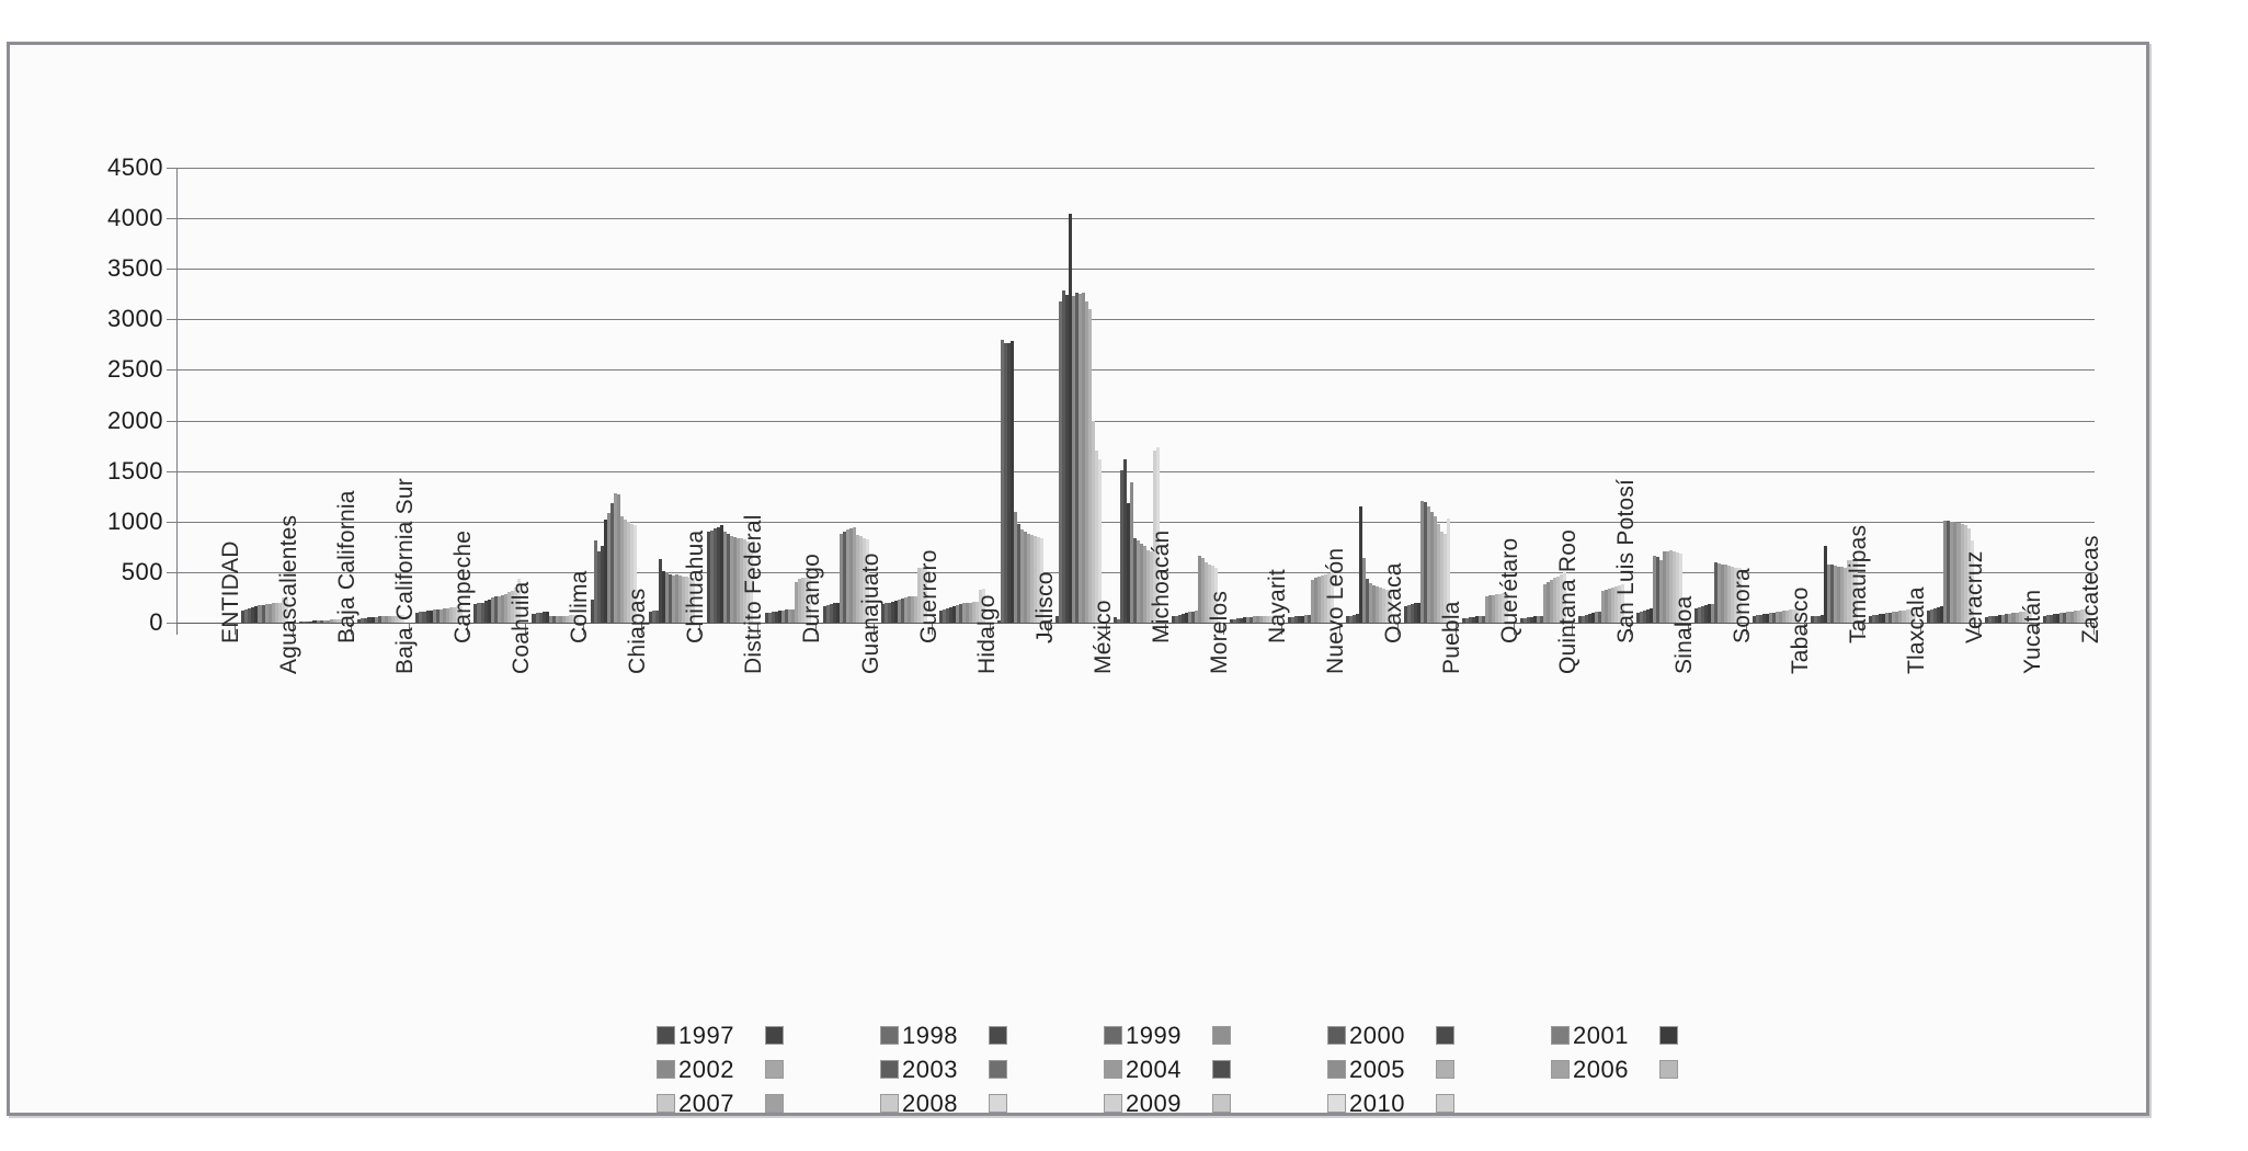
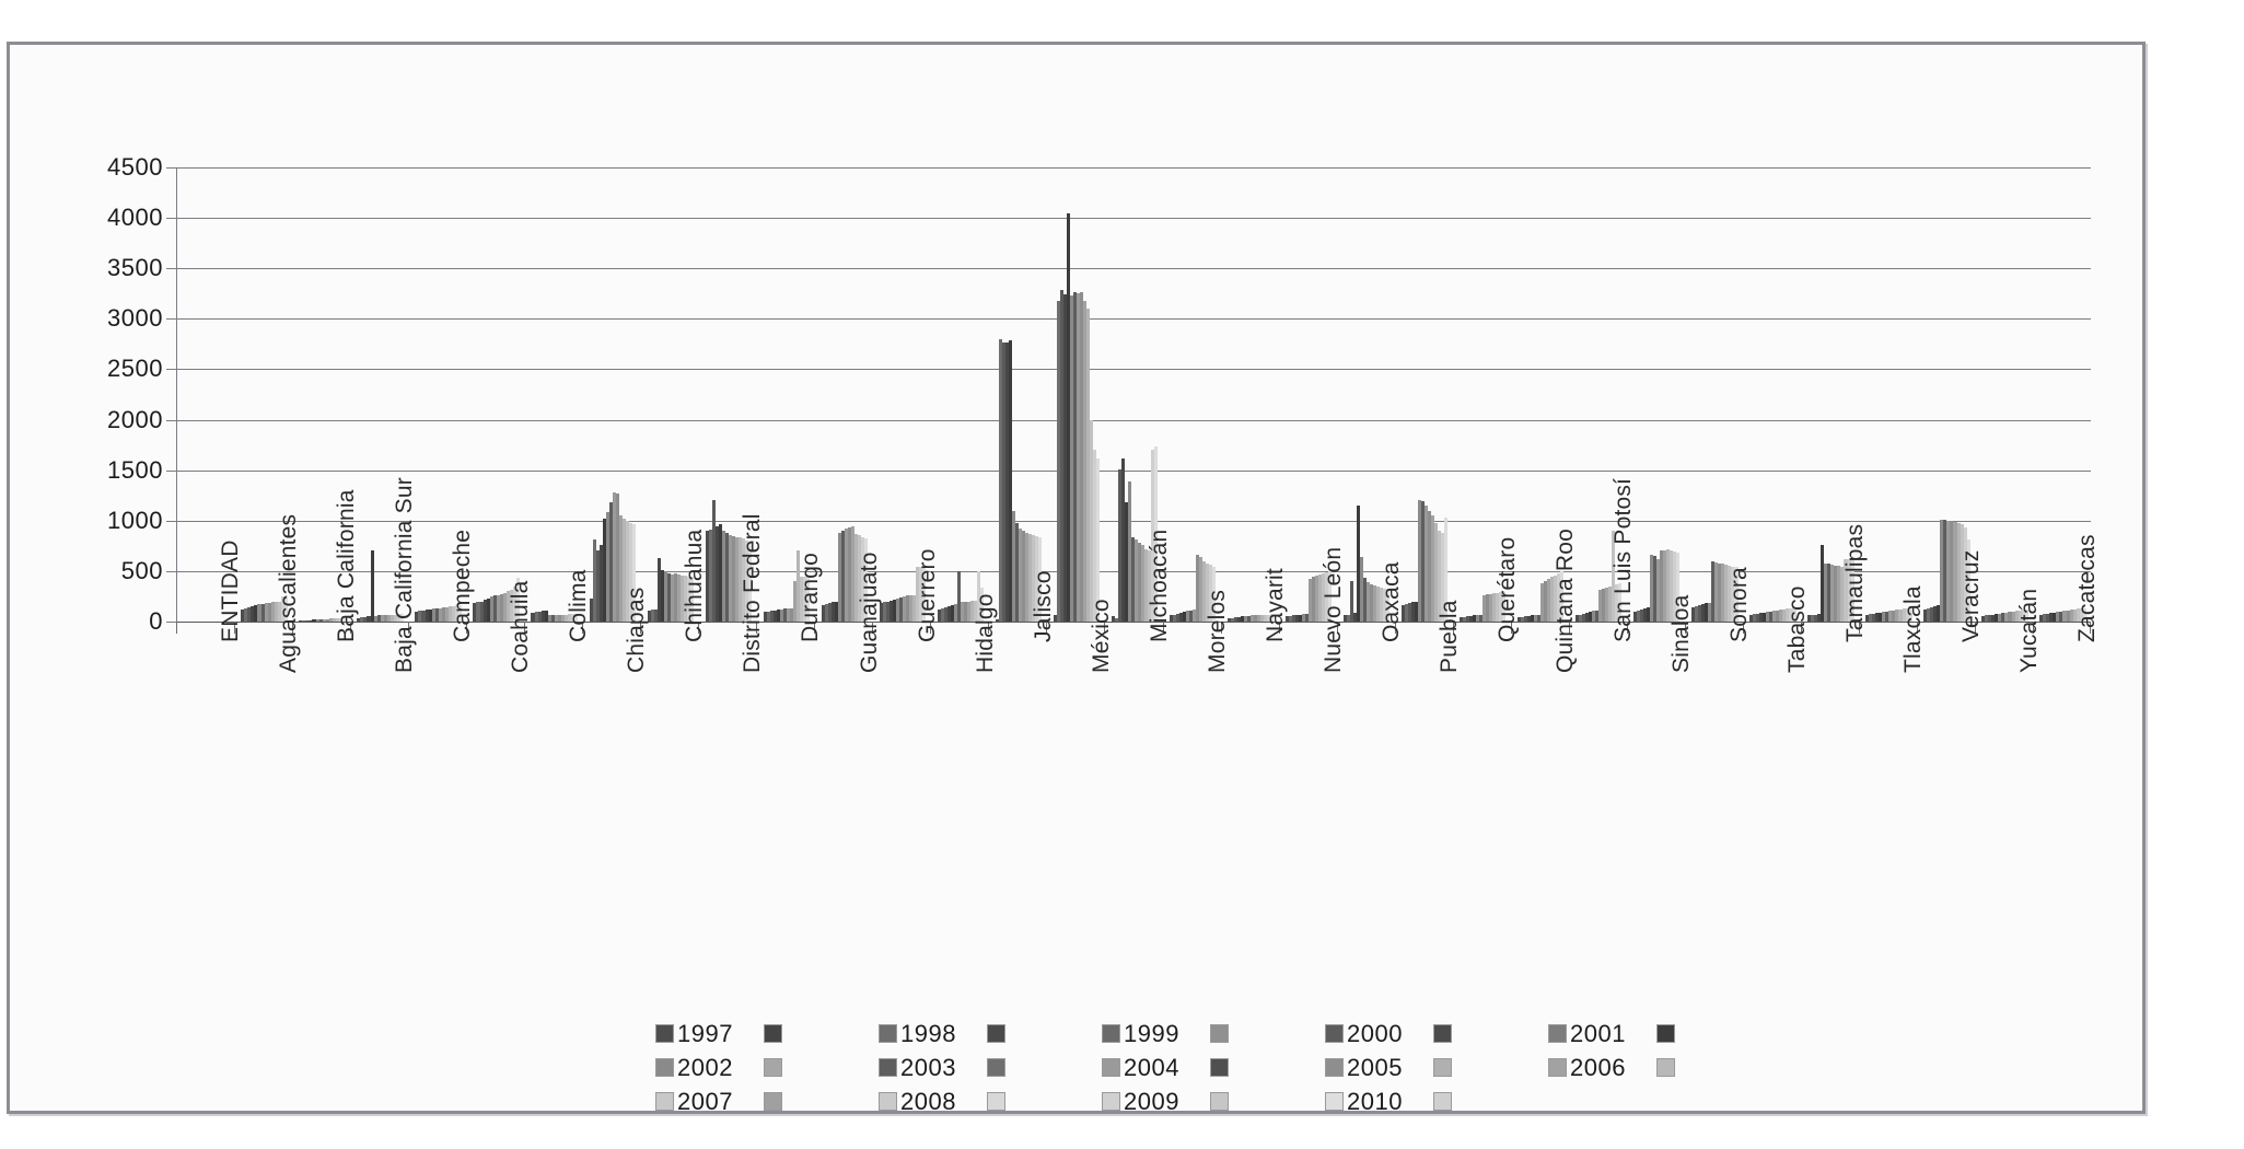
2001/Baja California Sur: 100 -> 700
1999/Distrito Federal: 900 -> 1200
2007/Durango: 400 -> 700
2003/Hidalgo: 200 -> 500
2009/Hidalgo: 300 -> 500
1999/Oaxaca: 100 -> 400
2008/San Luis Potosí: 400 -> 900
